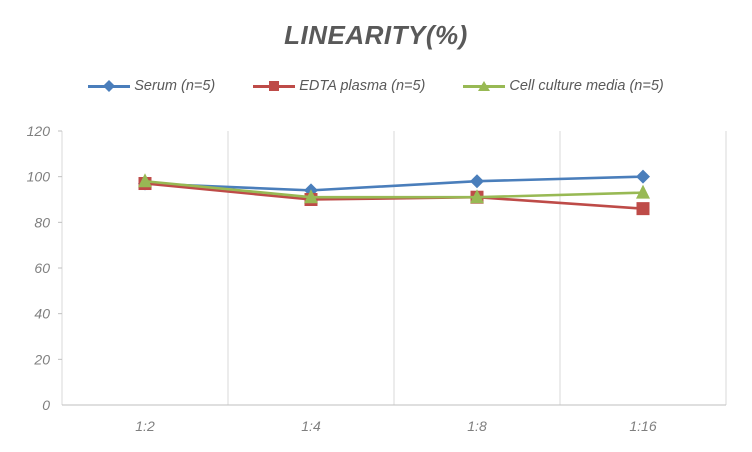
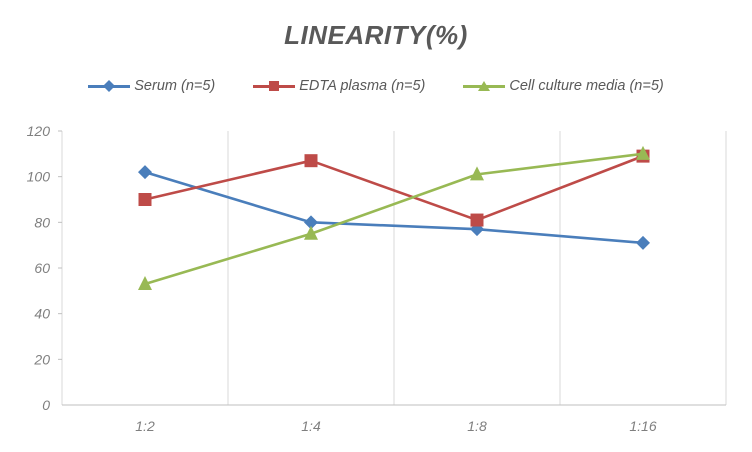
Serum (n=5)/1:2: 97 -> 102
EDTA plasma (n=5)/1:2: 97 -> 90
Cell culture media (n=5)/1:2: 98 -> 53
Serum (n=5)/1:4: 94 -> 80
EDTA plasma (n=5)/1:4: 90 -> 107
Cell culture media (n=5)/1:4: 91 -> 75
Serum (n=5)/1:8: 98 -> 77
EDTA plasma (n=5)/1:8: 91 -> 81
Cell culture media (n=5)/1:8: 91 -> 101
Serum (n=5)/1:16: 100 -> 71
EDTA plasma (n=5)/1:16: 86 -> 109
Cell culture media (n=5)/1:16: 93 -> 110
